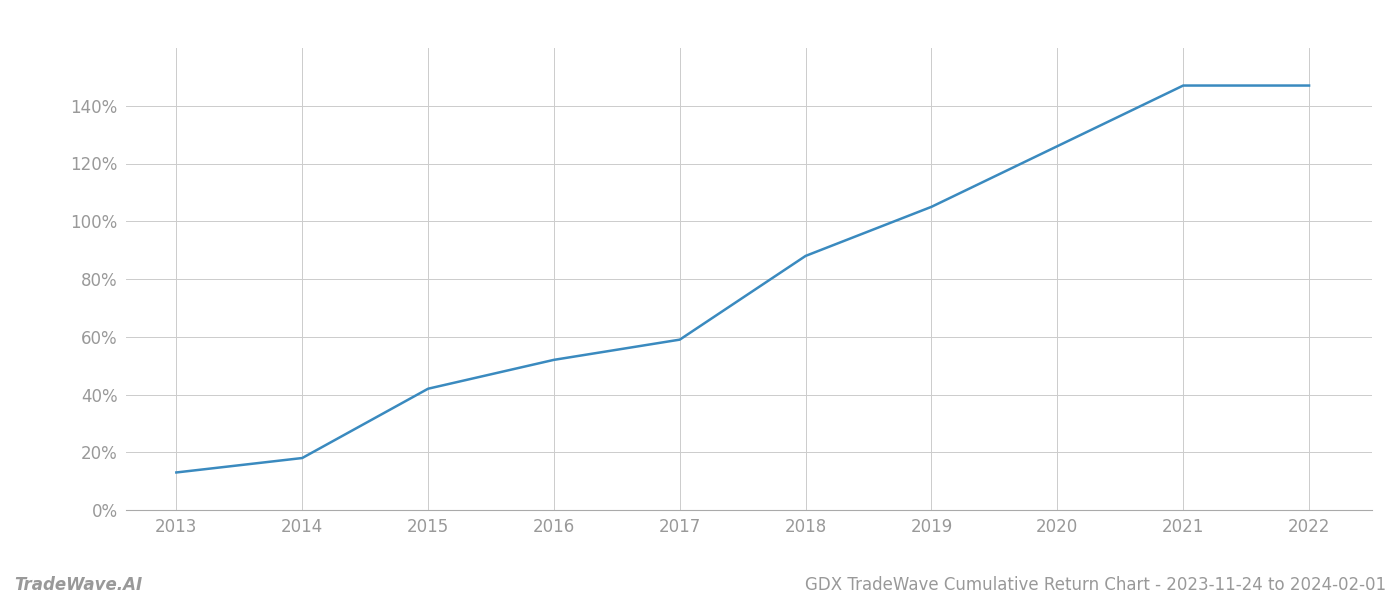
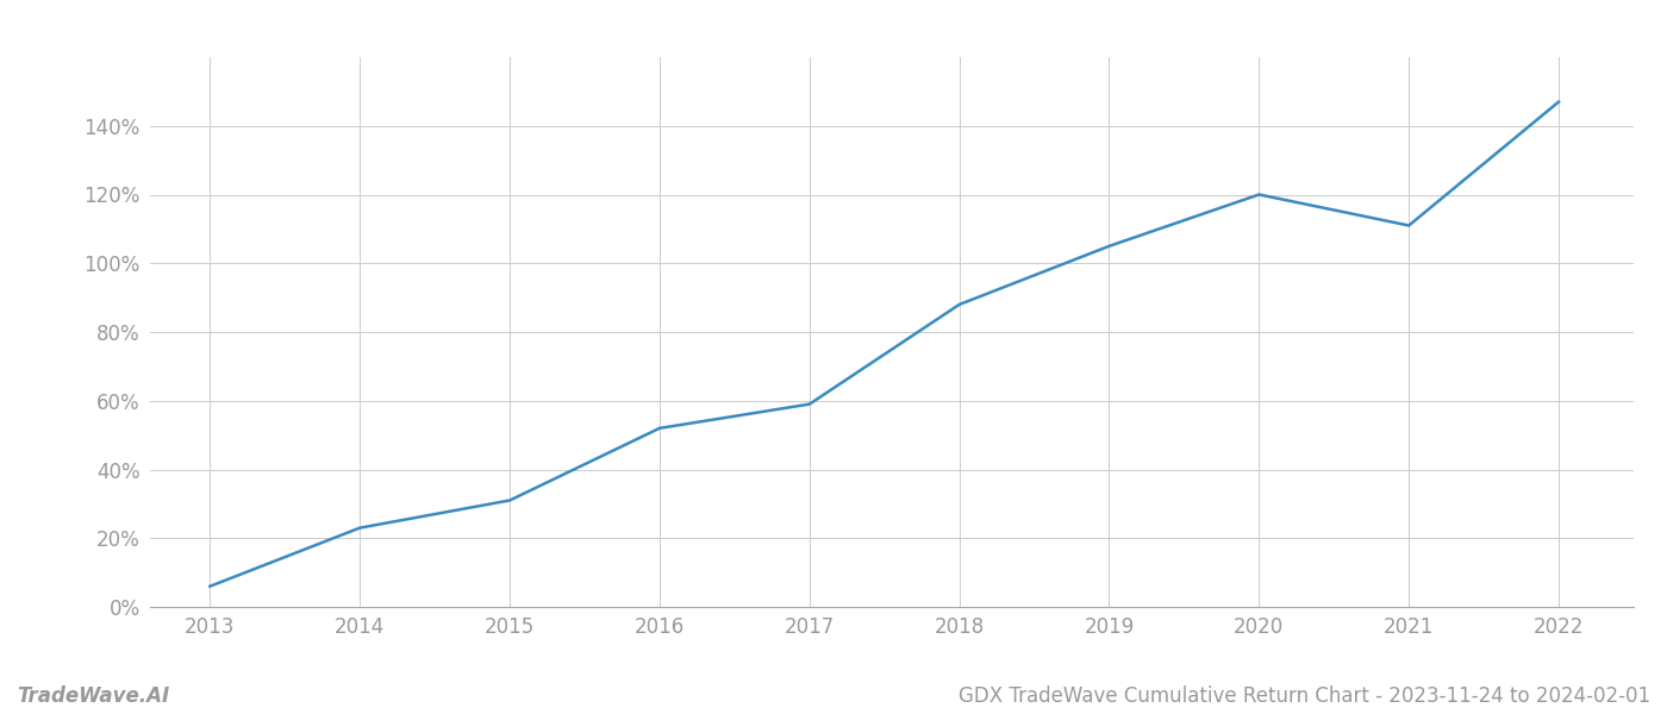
2013: 13% -> 6%
2014: 18% -> 23%
2015: 42% -> 31%
2020: 126% -> 120%
2021: 147% -> 111%
